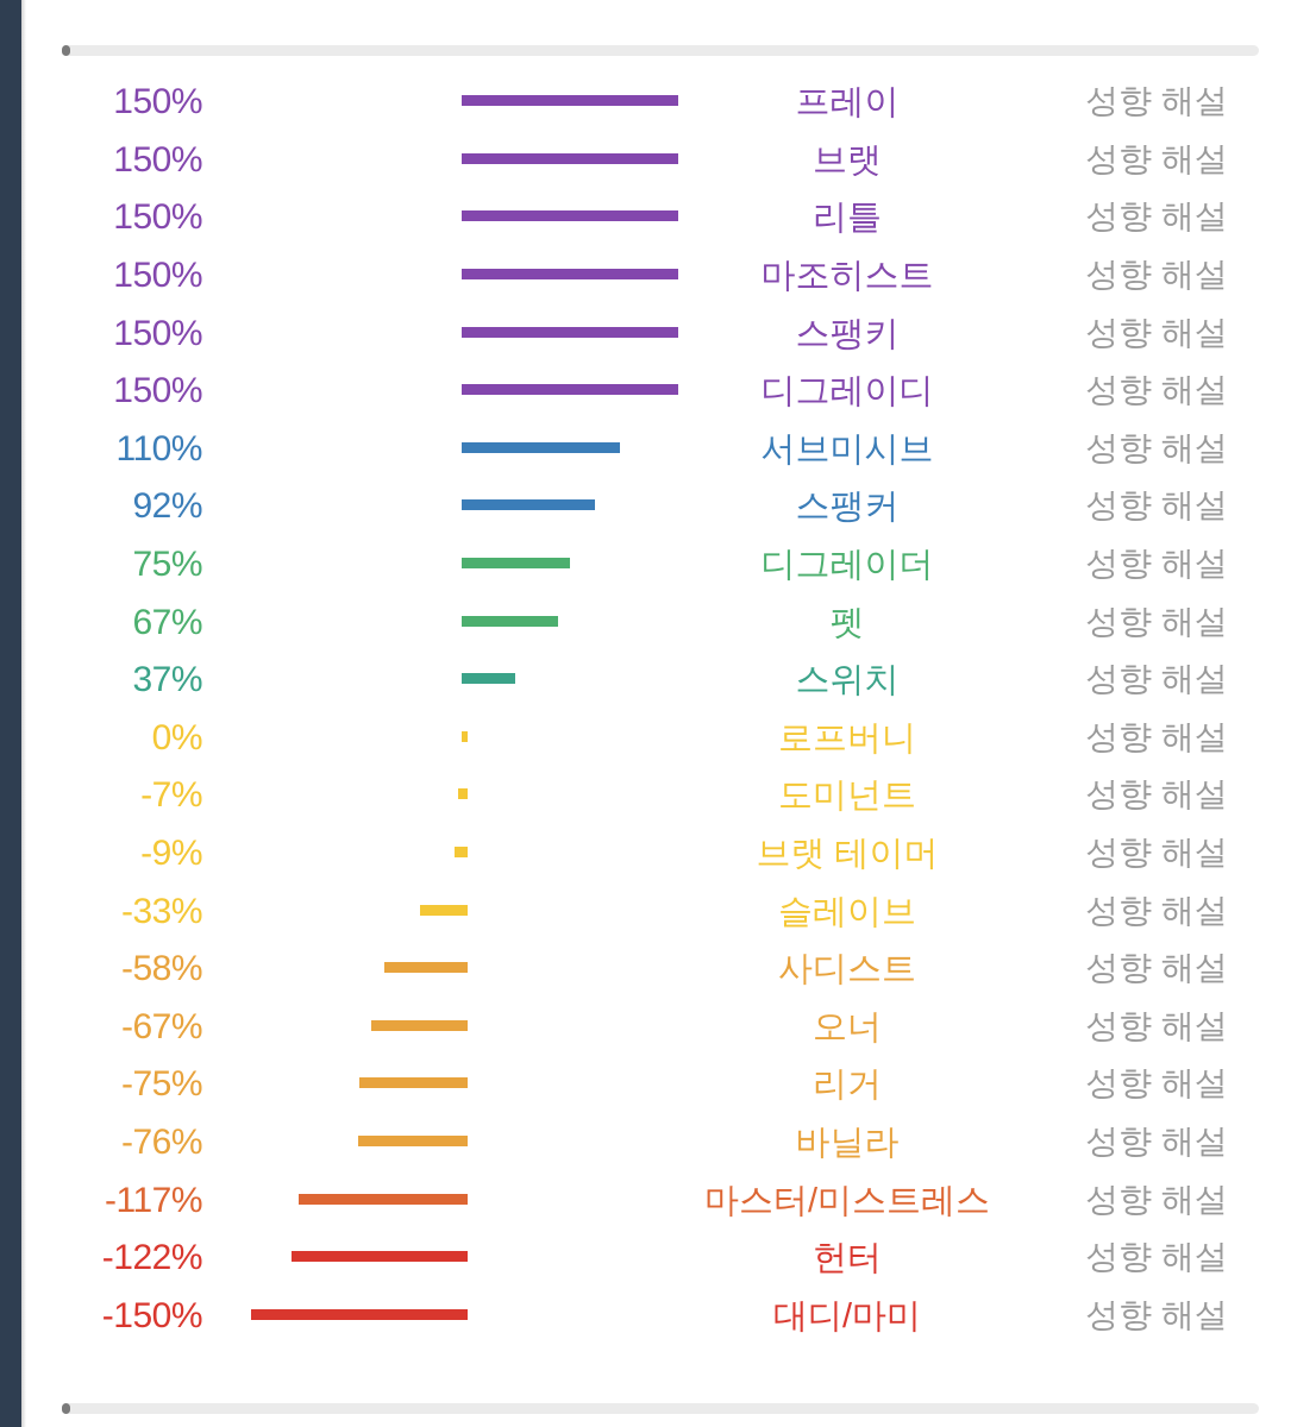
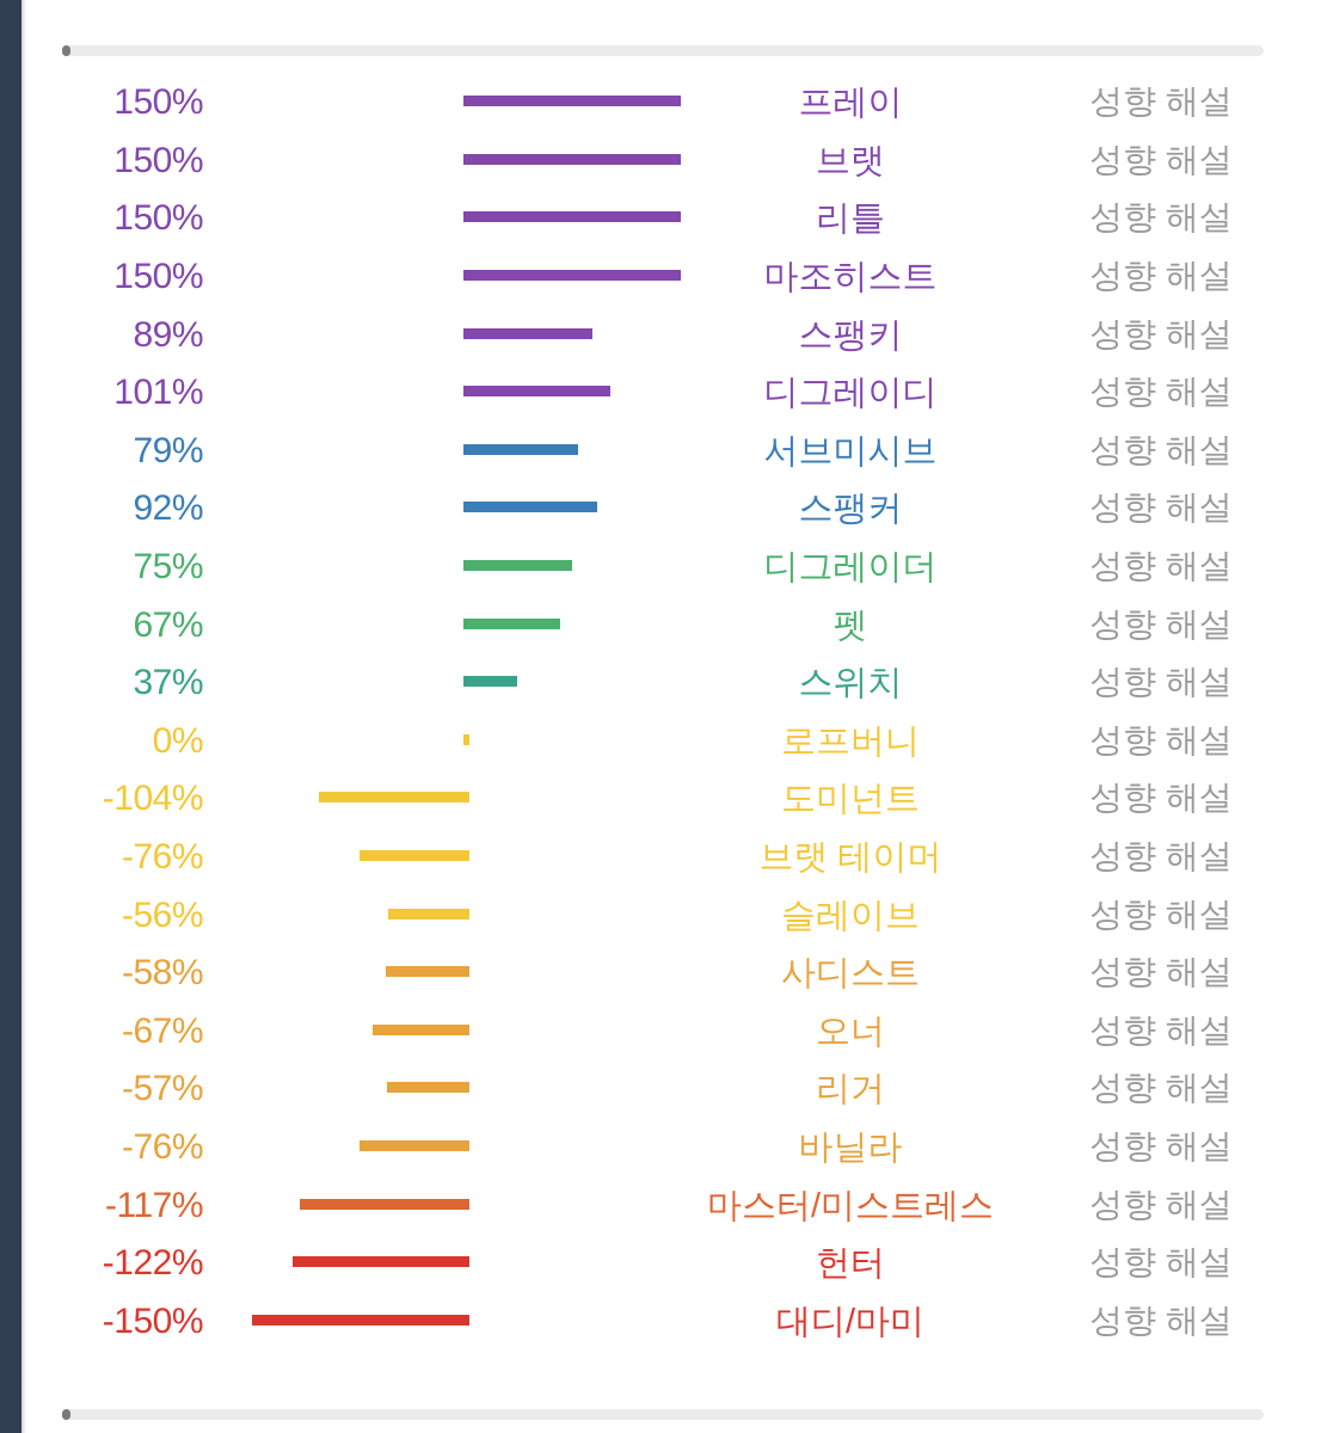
스팽키: 150% -> 89%
디그레이디: 150% -> 101%
서브미시브: 110% -> 79%
도미넌트: -7% -> -104%
브랫 테이머: -9% -> -76%
슬레이브: -33% -> -56%
리거: -75% -> -57%
